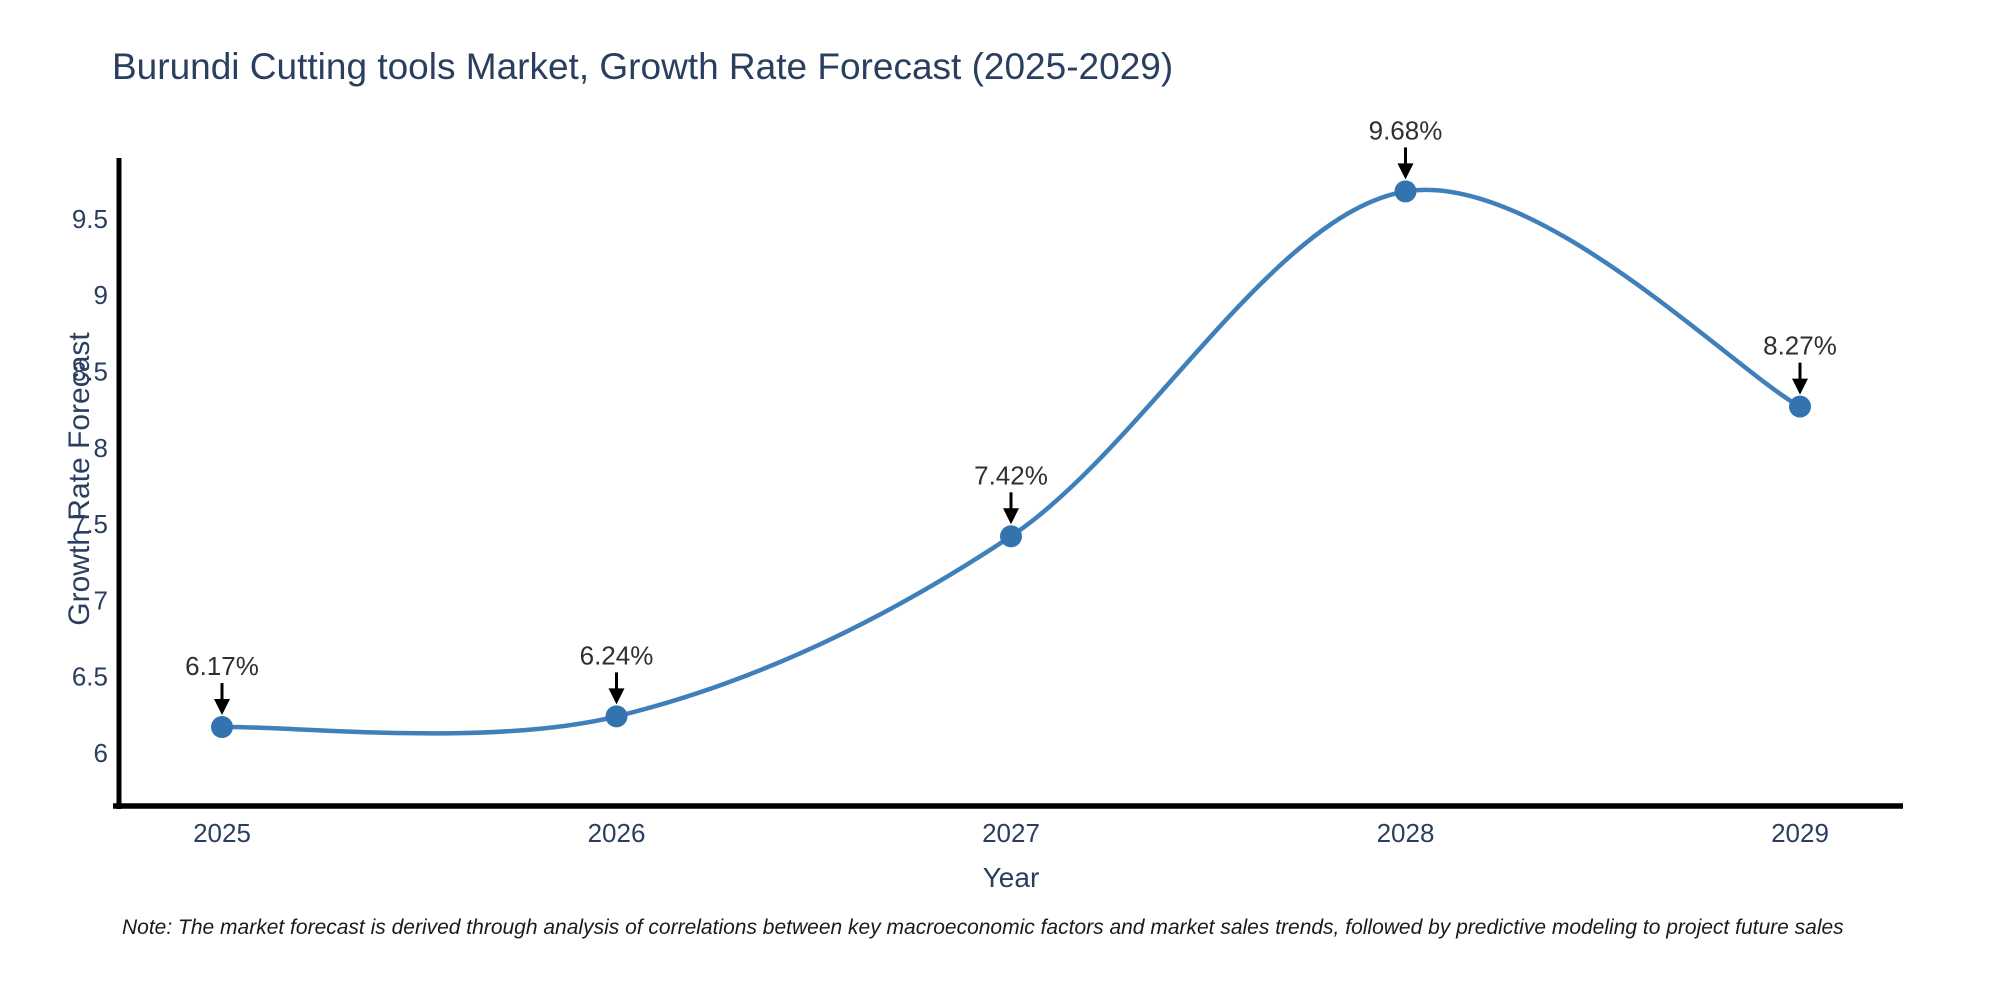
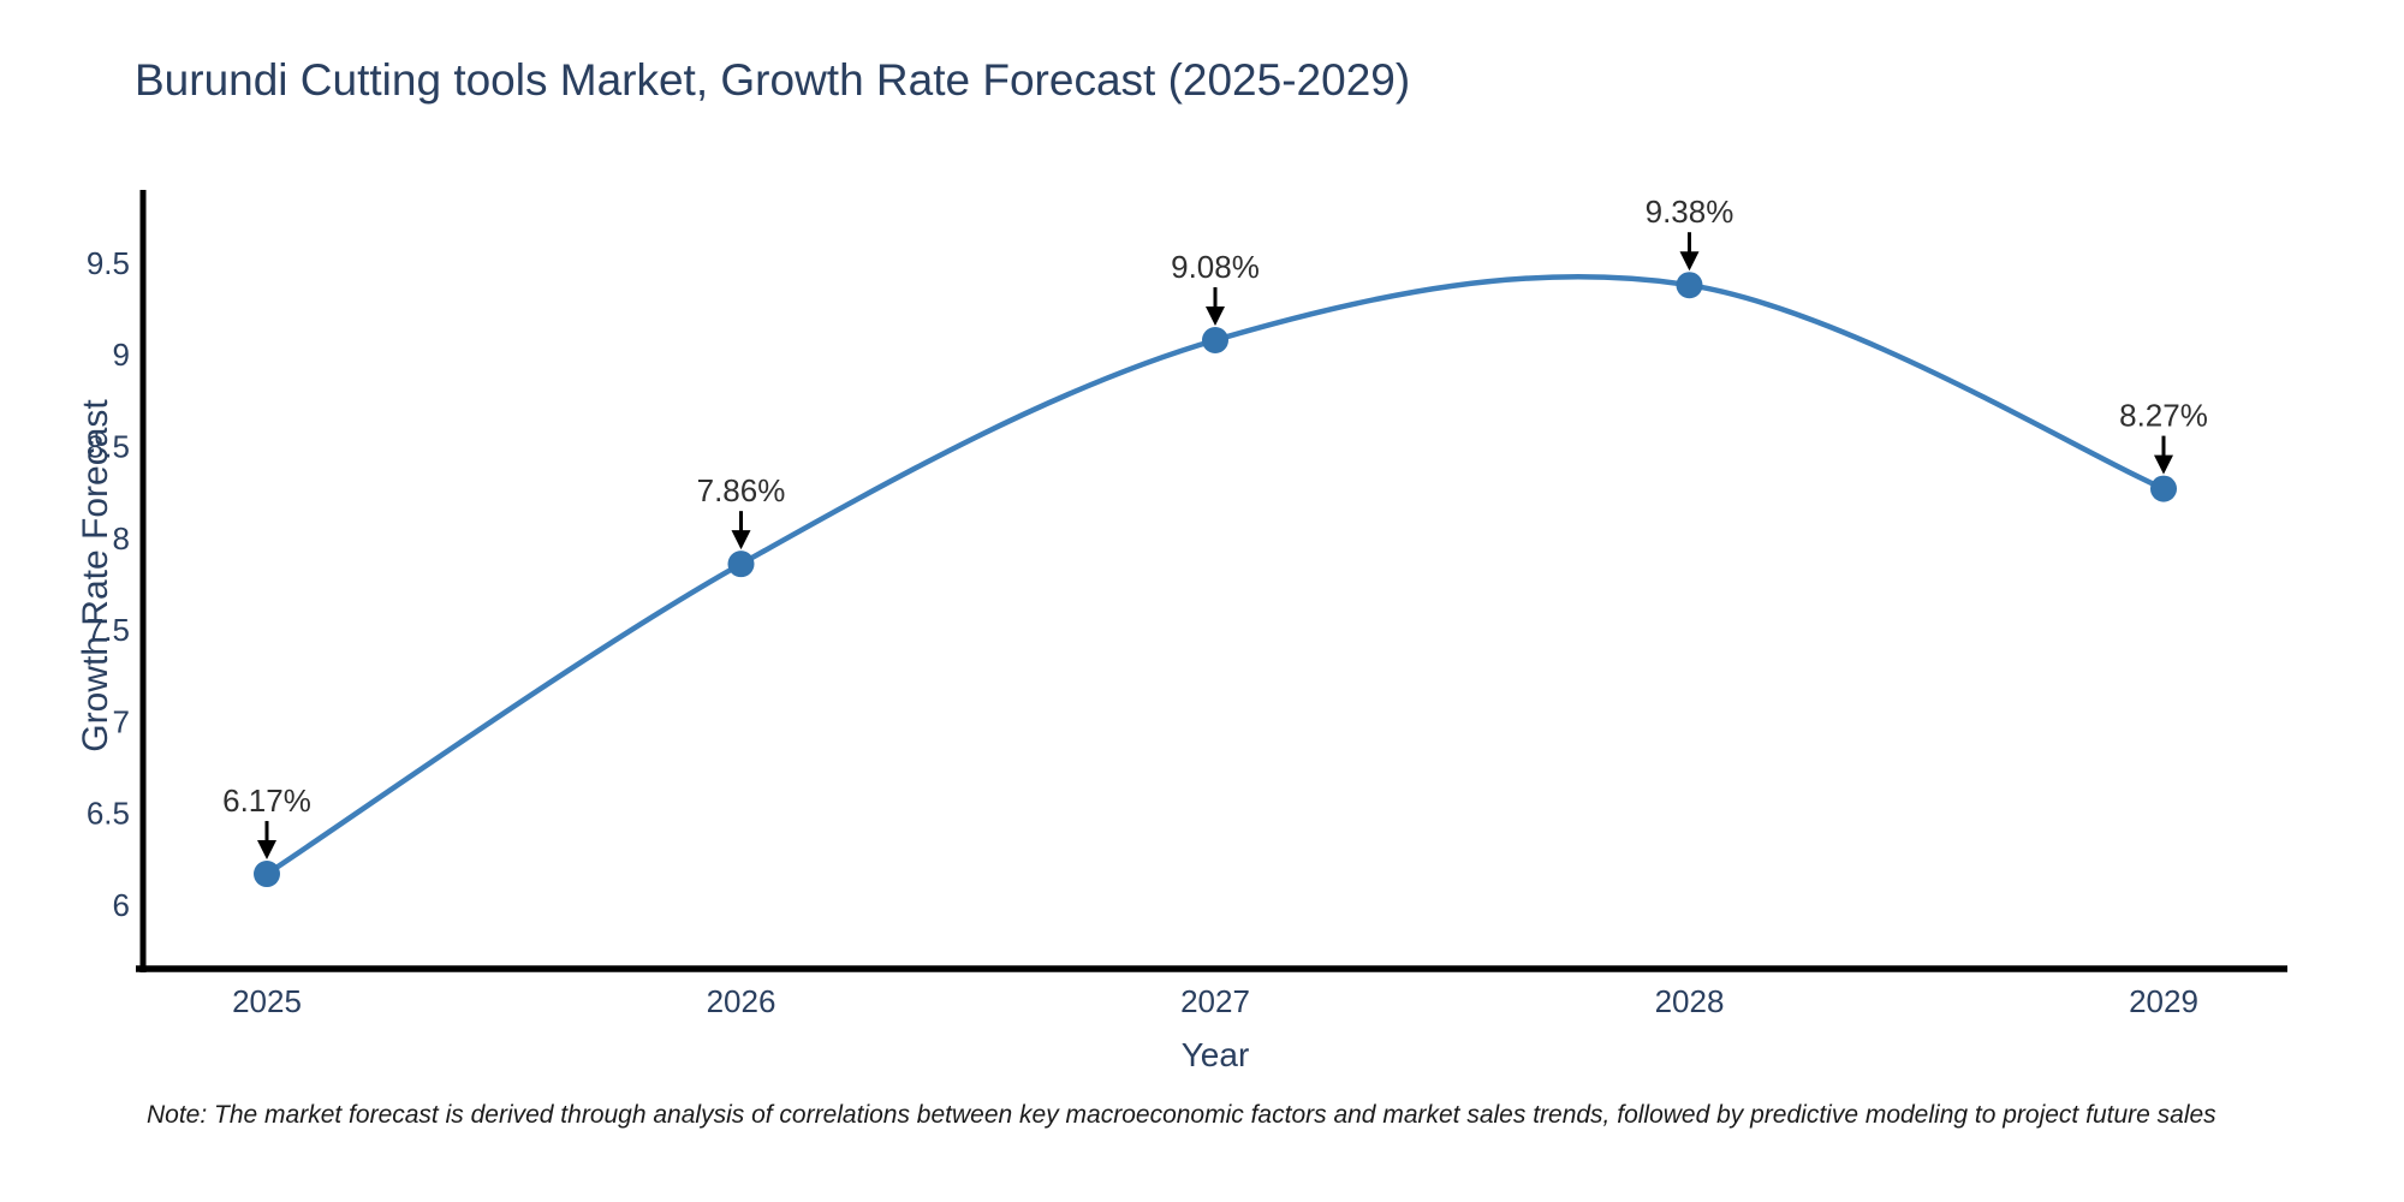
2026: 6.24% -> 7.86%
2027: 7.42% -> 9.08%
2028: 9.68% -> 9.38%
